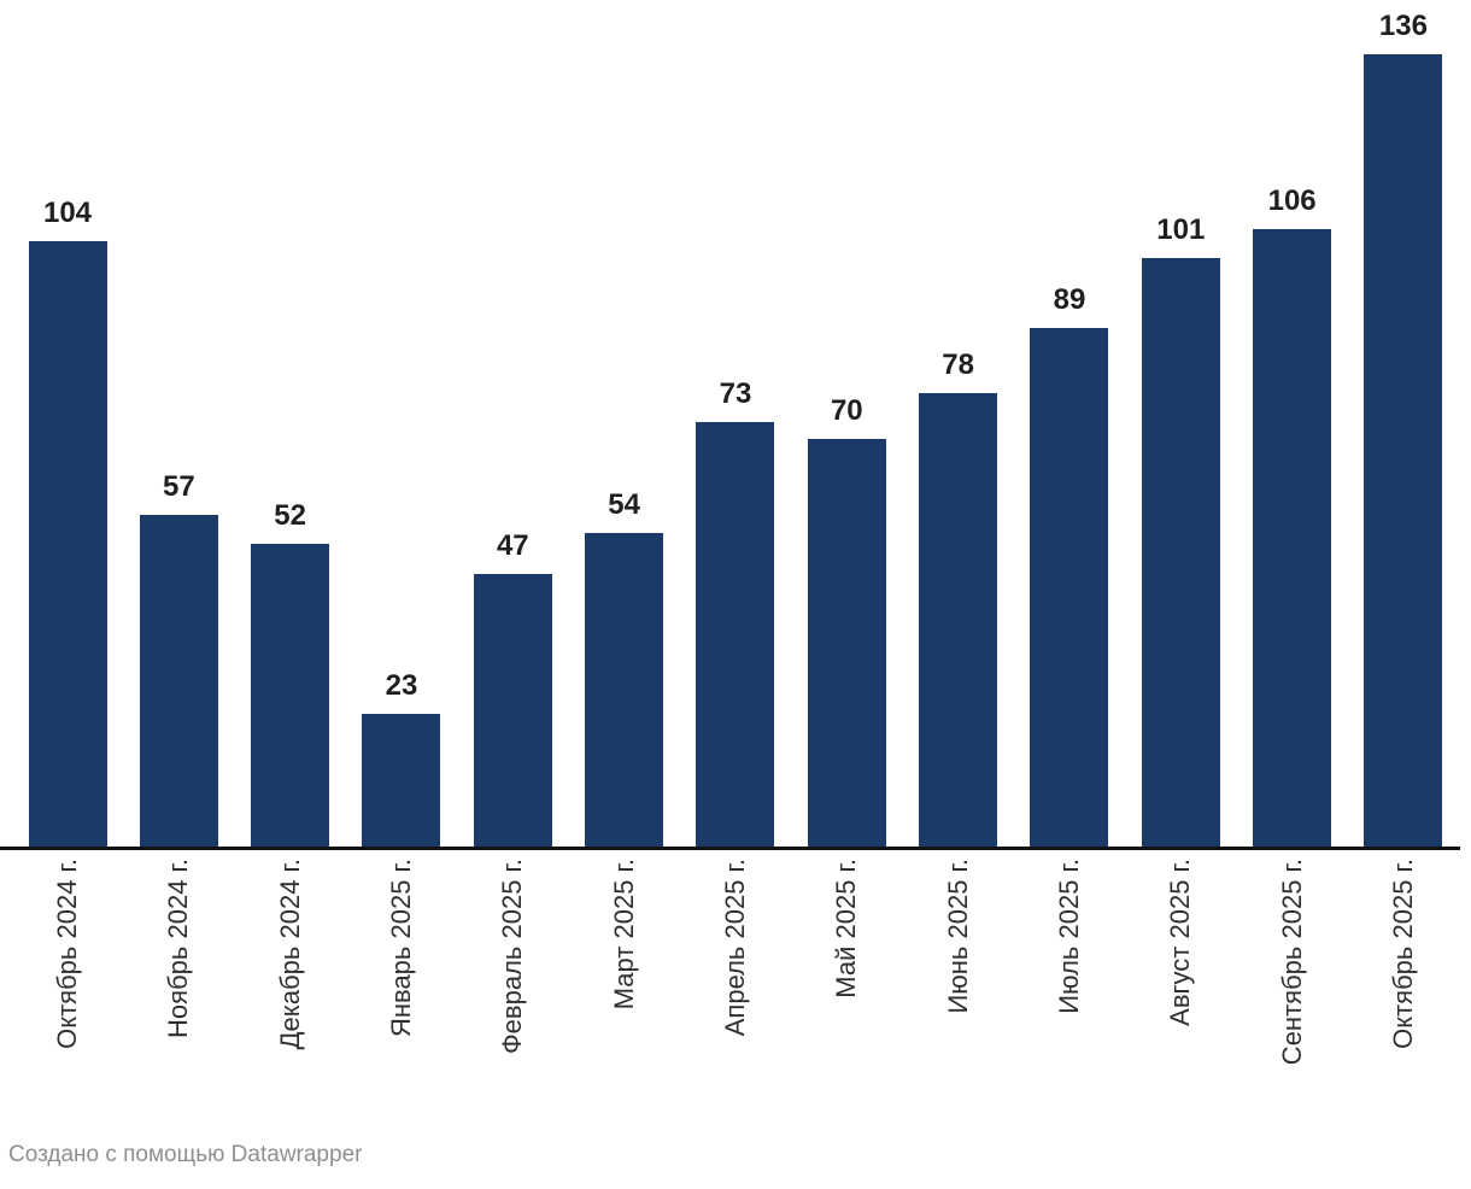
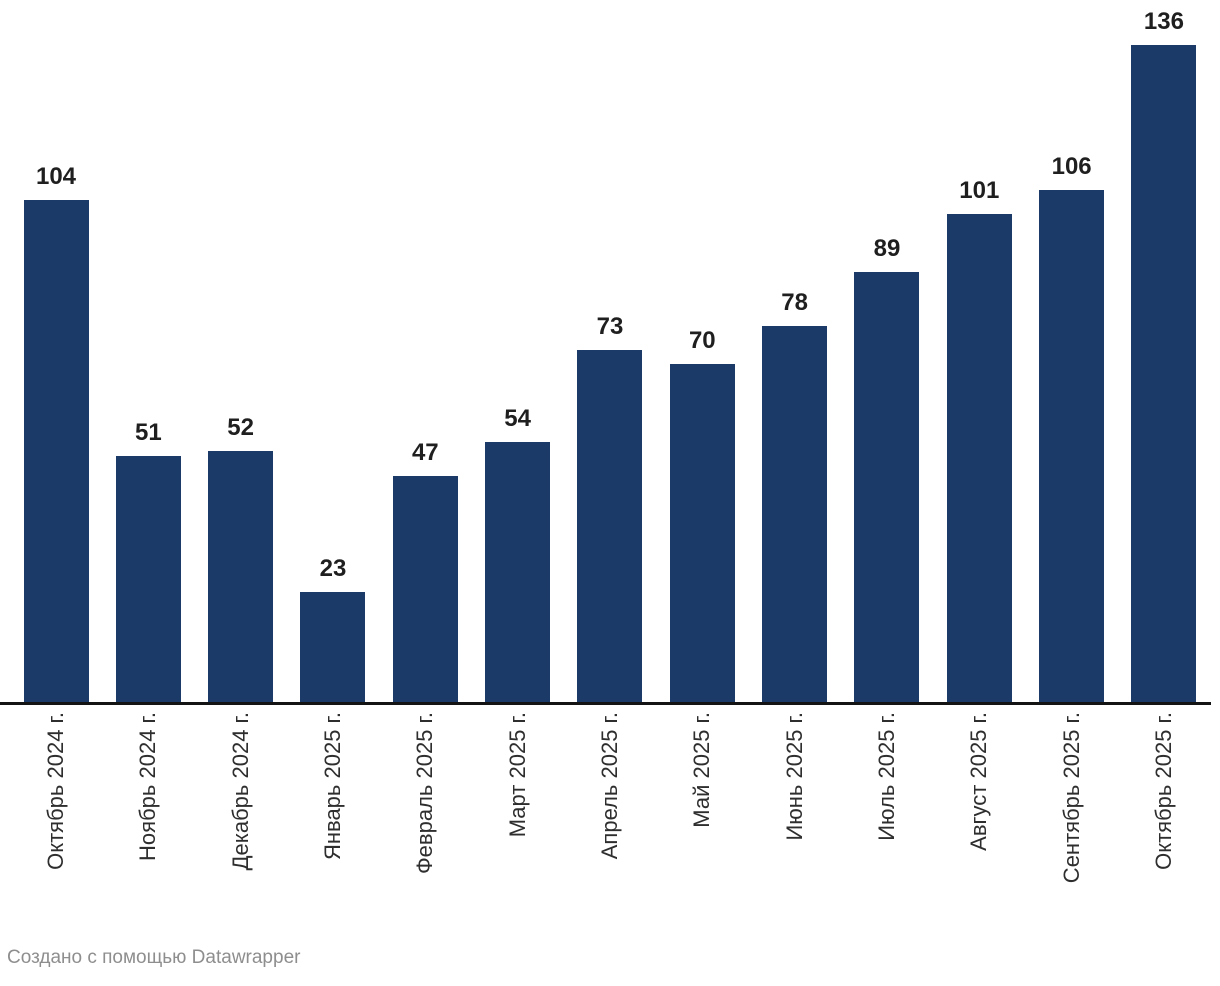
Ноябрь 2024 г.: 57 -> 51
